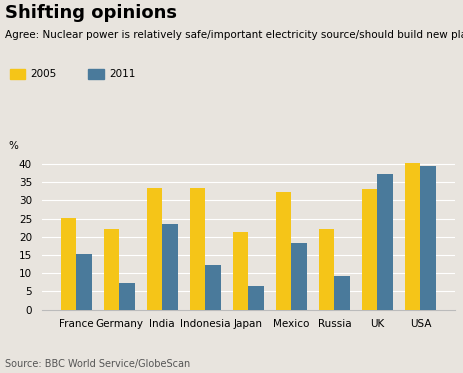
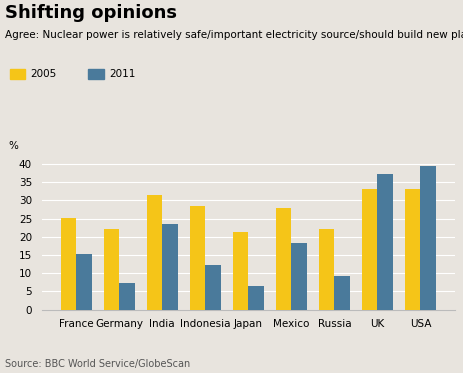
2005/India: 33.3 -> 31.5
2005/Indonesia: 33.3 -> 28.5
2005/Mexico: 32.2 -> 28.0
2005/USA: 40.2 -> 33.0
